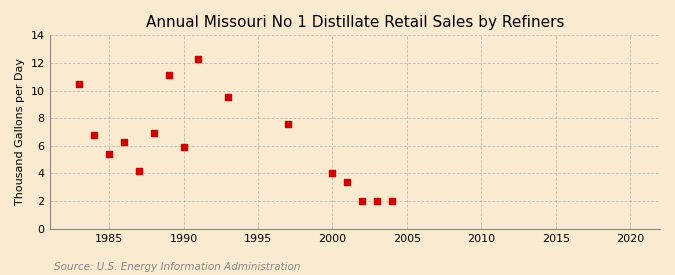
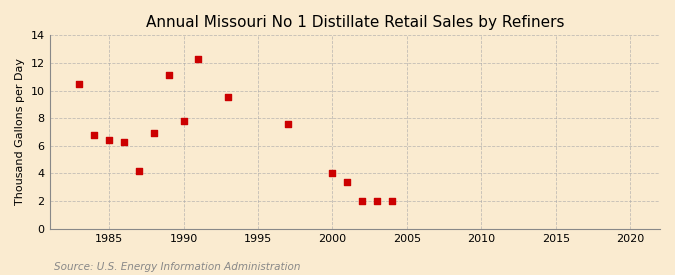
1985: 5.4 -> 6.4
1990: 5.9 -> 7.8
